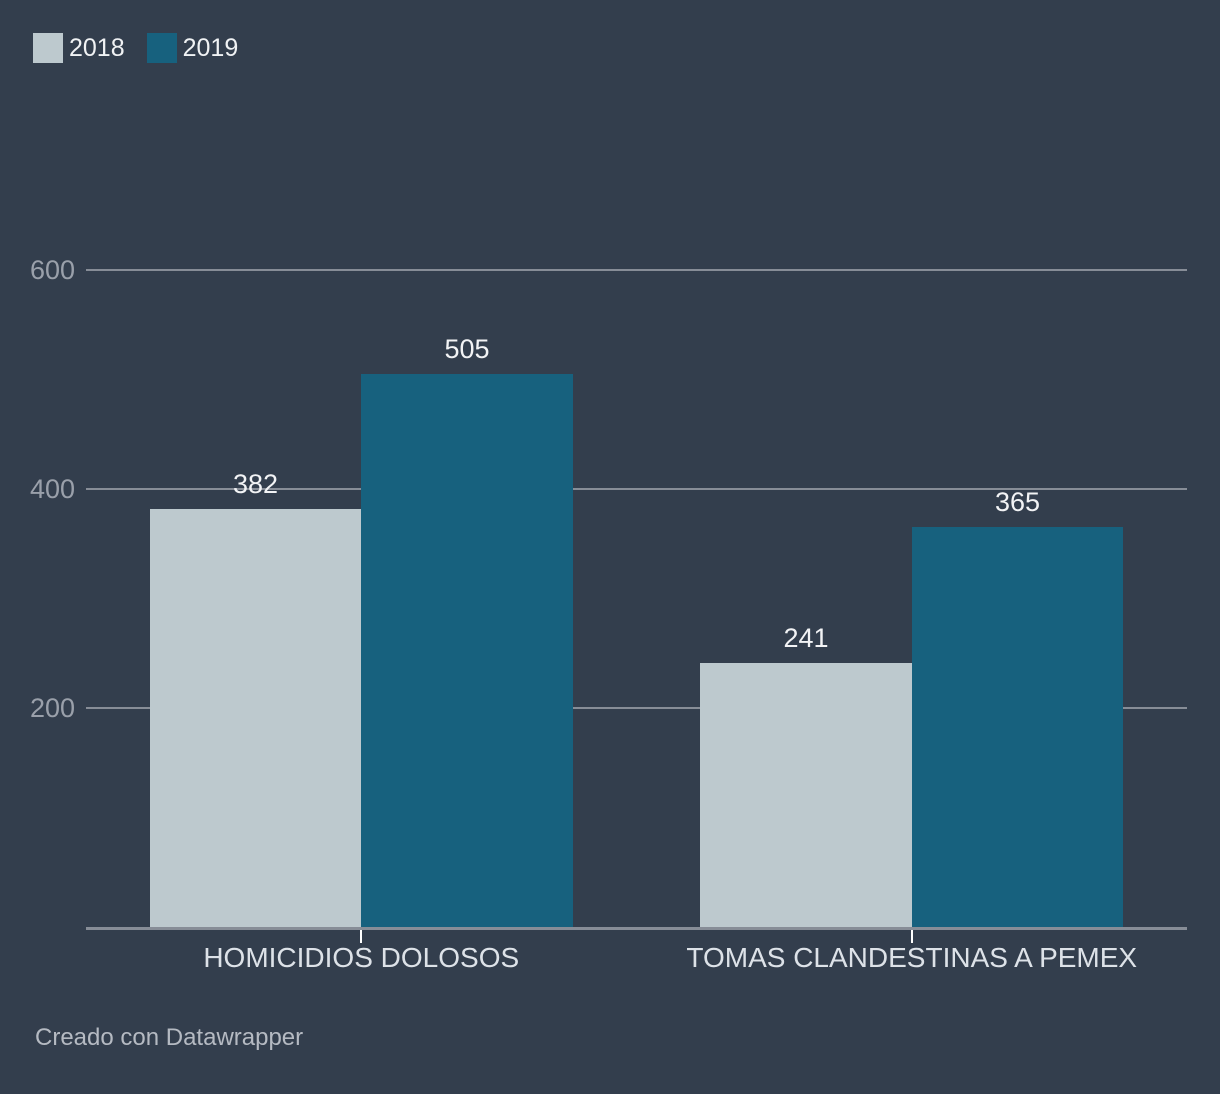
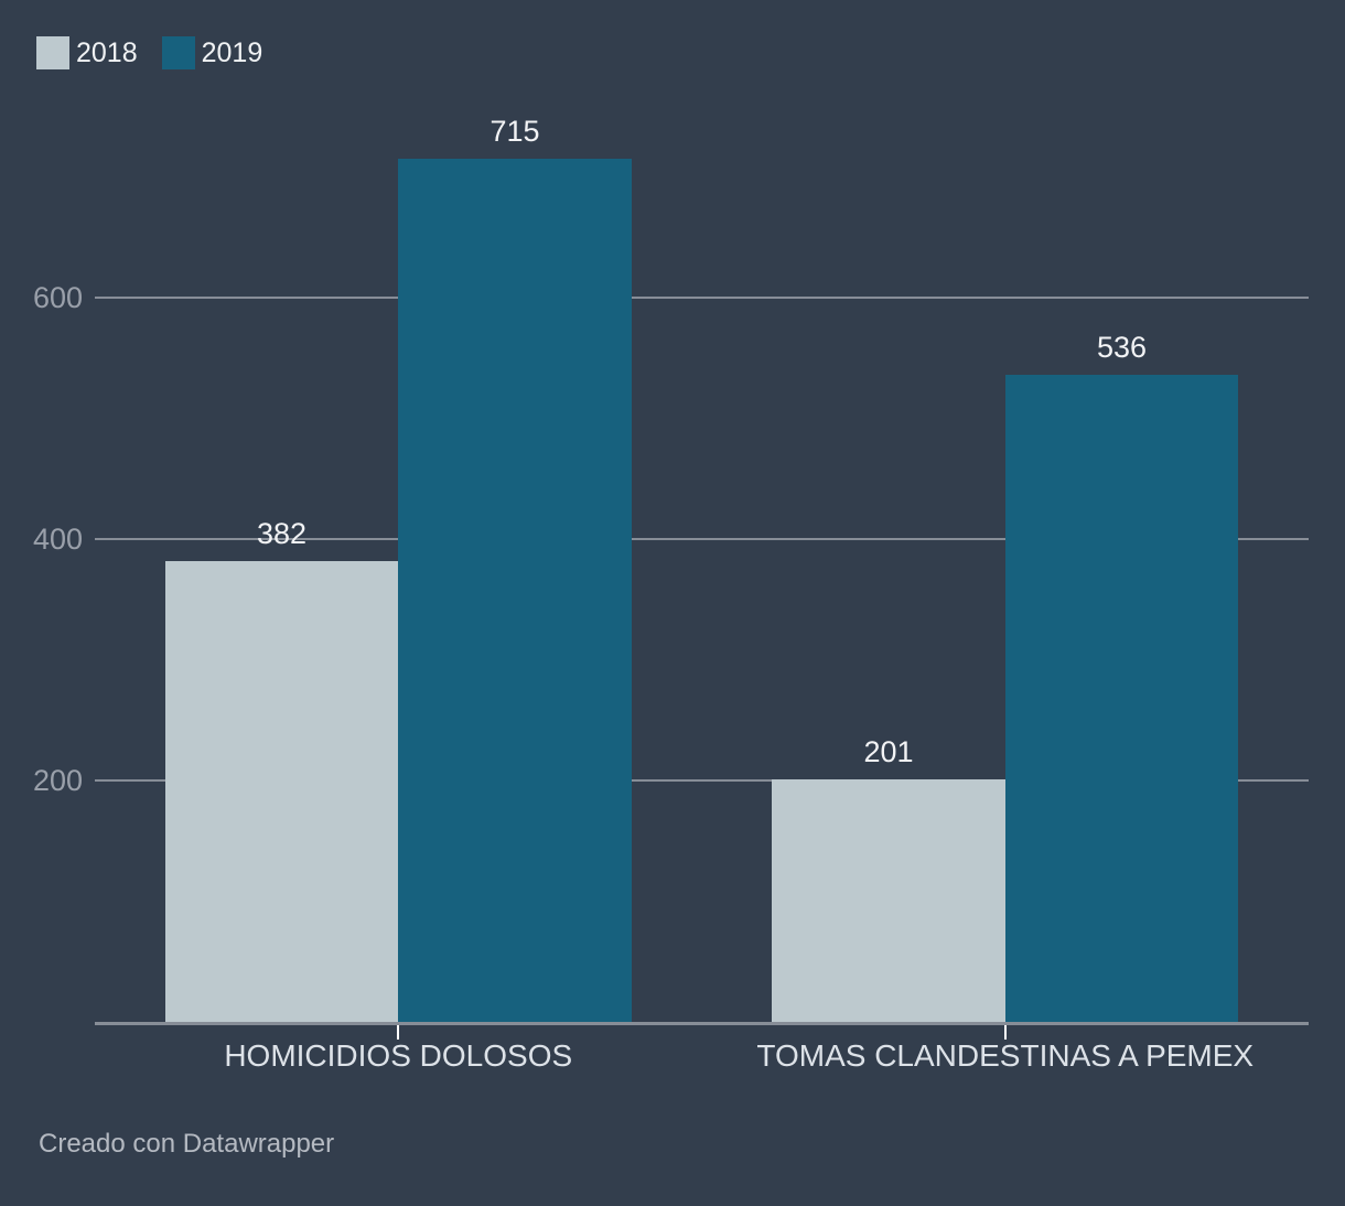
2019/HOMICIDIOS DOLOSOS: 505 -> 715
2018/TOMAS CLANDESTINAS A PEMEX: 241 -> 201
2019/TOMAS CLANDESTINAS A PEMEX: 365 -> 536
